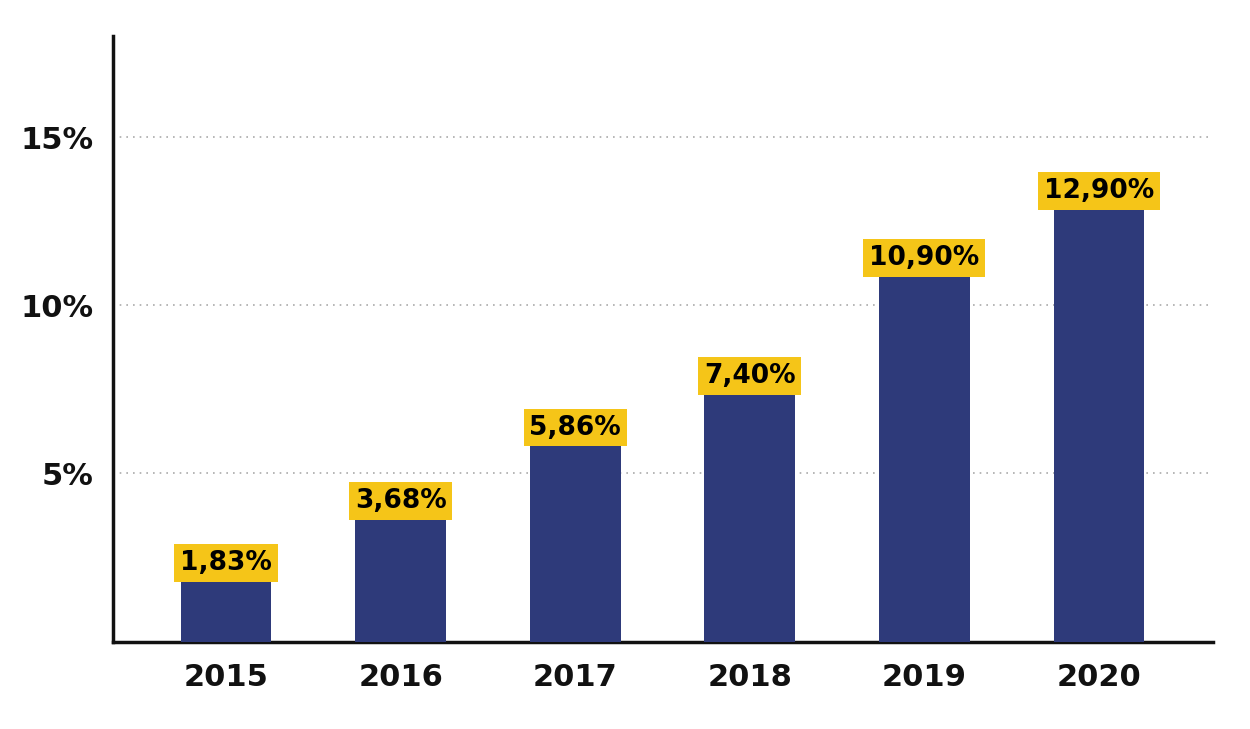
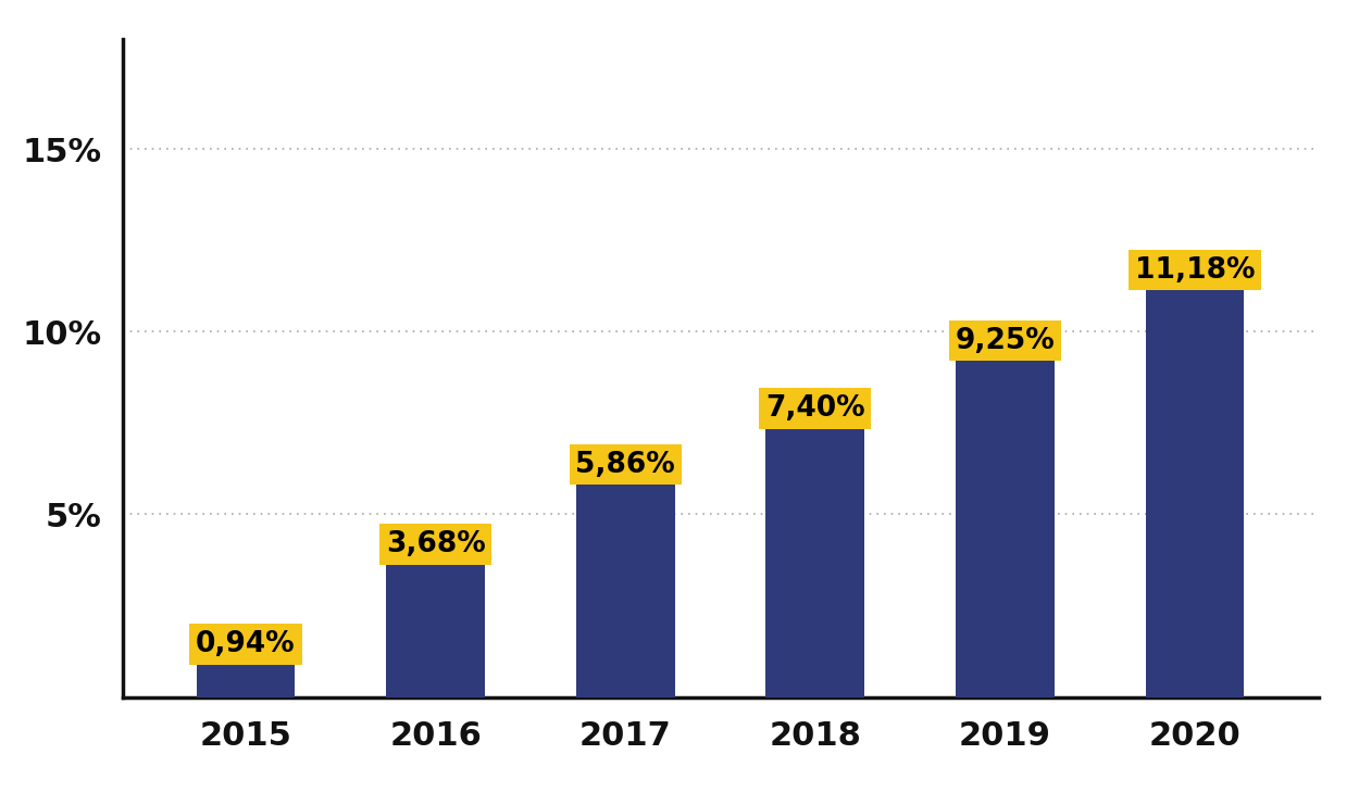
2015: 1,83% -> 0,94%
2019: 10,90% -> 9,25%
2020: 12,90% -> 11,18%
